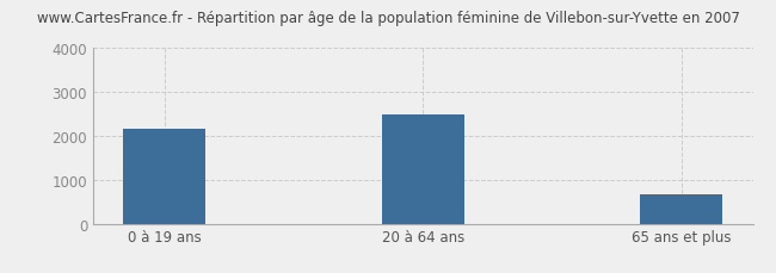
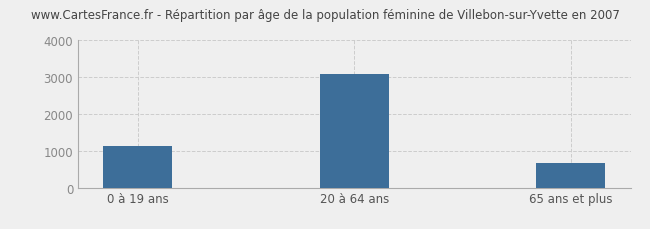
0 à 19 ans: 2150 -> 1130
20 à 64 ans: 2500 -> 3080
